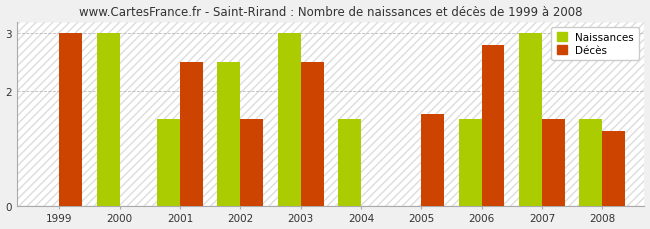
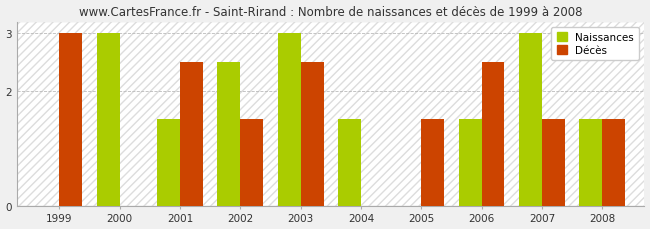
Décès/2005: 1.6 -> 1.5
Décès/2006: 2.8 -> 2.5
Décès/2008: 1.3 -> 1.5
